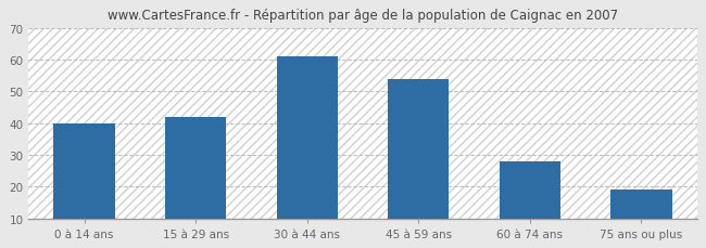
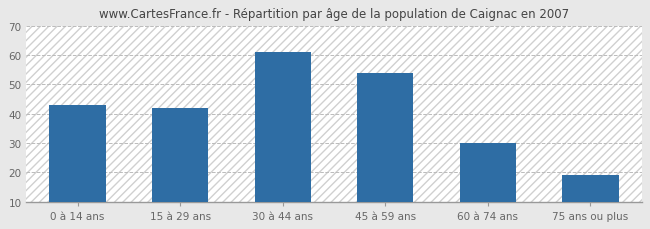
0 à 14 ans: 40 -> 43
60 à 74 ans: 28 -> 30
